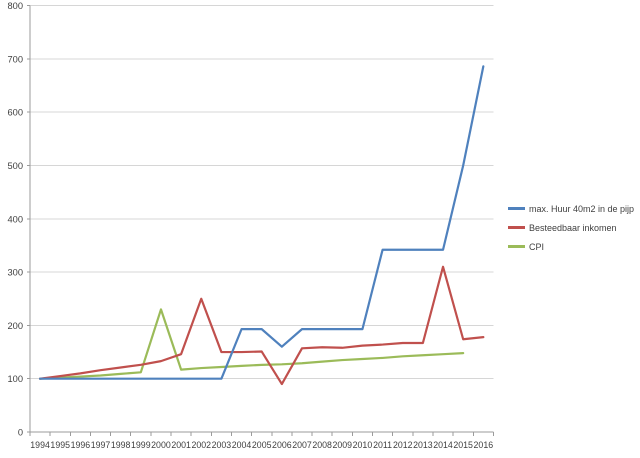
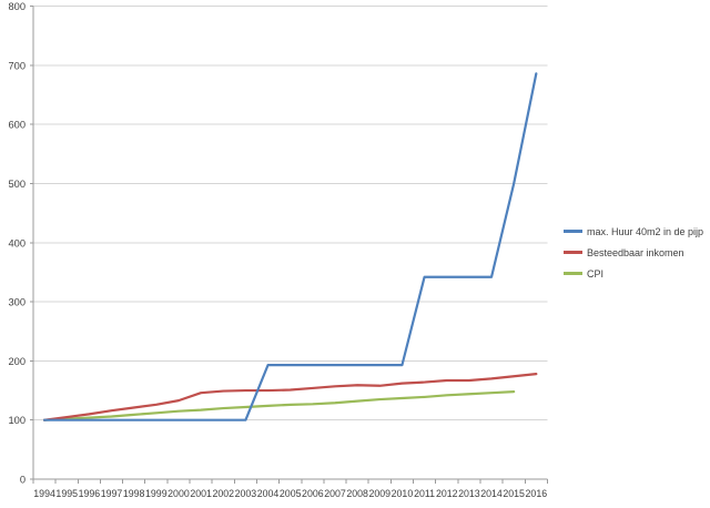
CPI/2000: 230 -> 120
Besteedbaar inkomen/2002: 250 -> 150
max. Huur 40m2 in de pijp/2006: 160 -> 190
Besteedbaar inkomen/2006: 90 -> 150
Besteedbaar inkomen/2014: 310 -> 170
